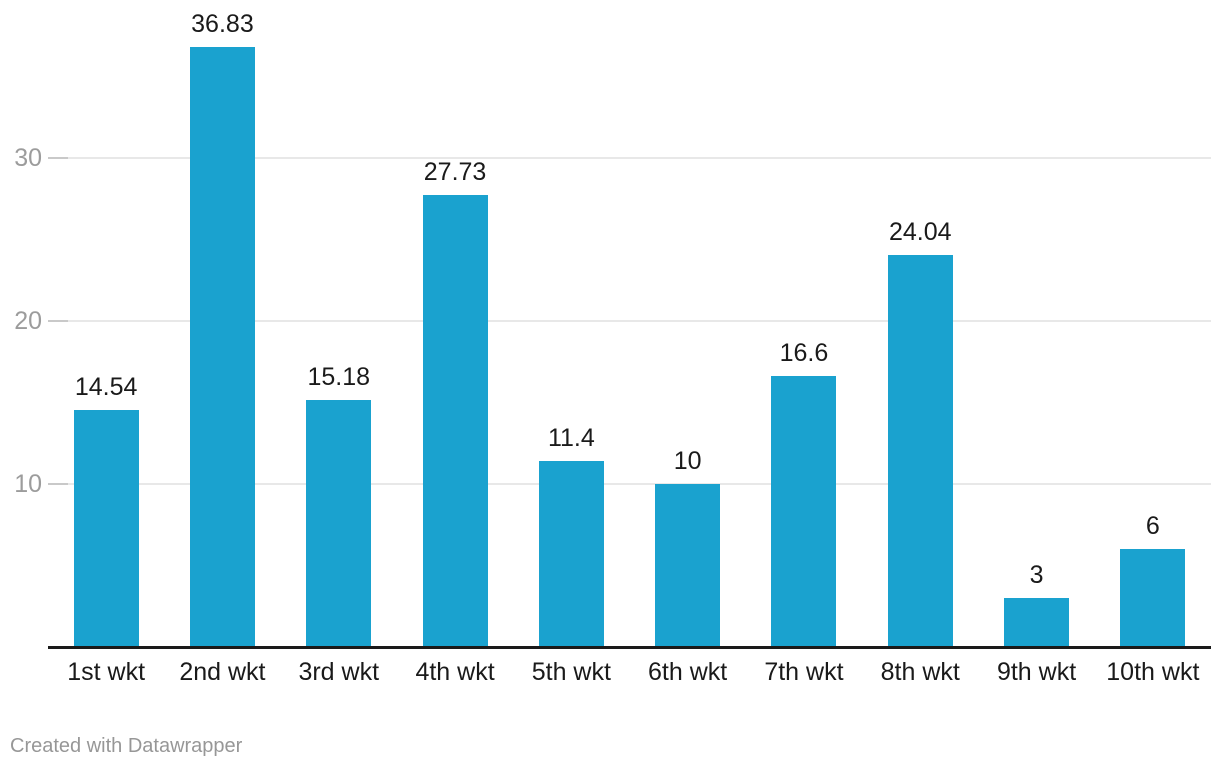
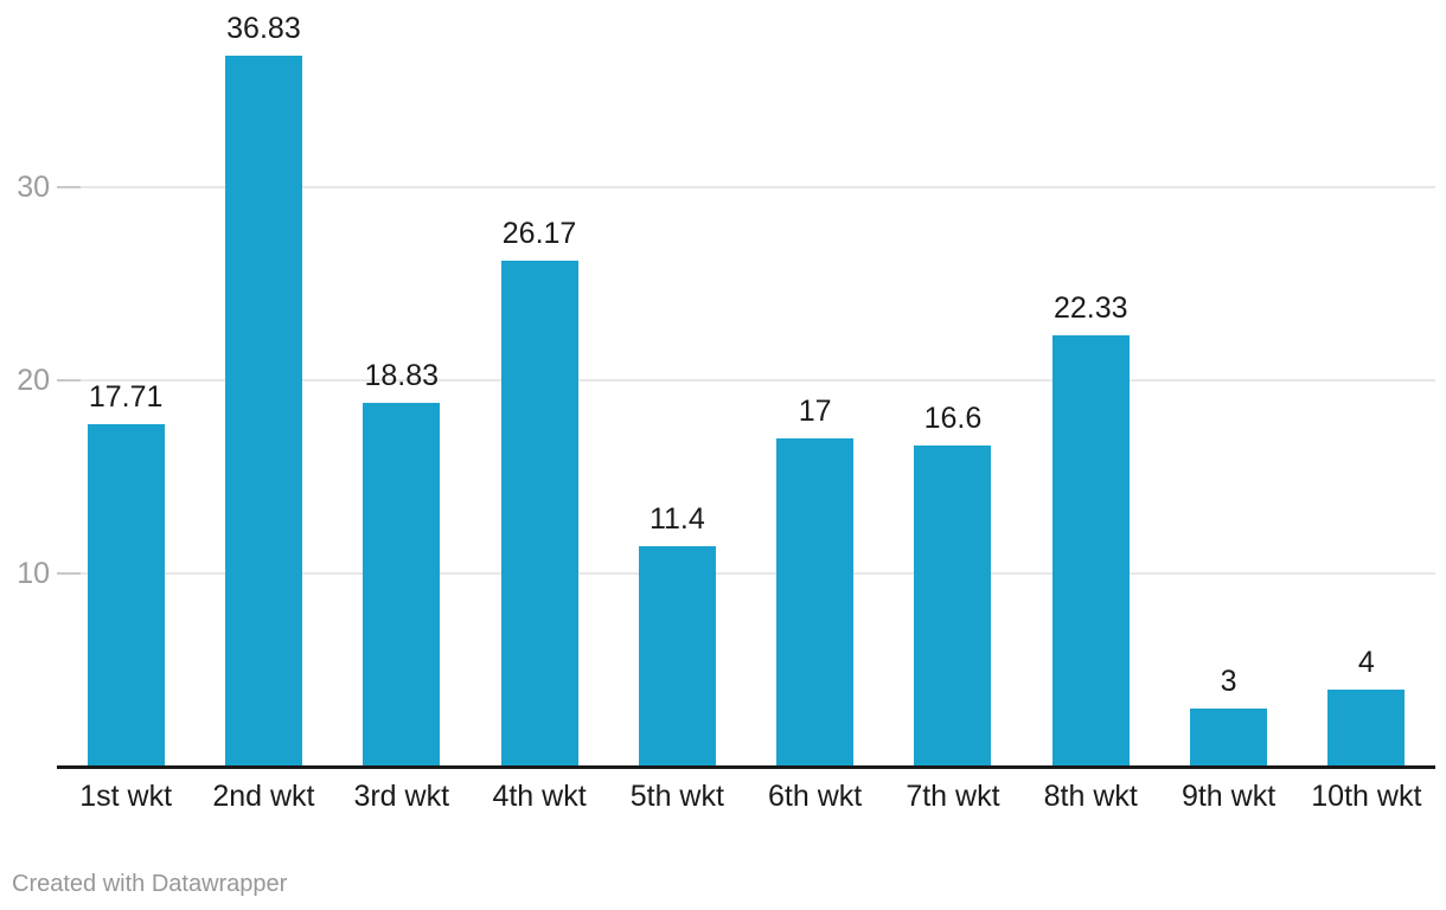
1st wkt: 14.54 -> 17.71
3rd wkt: 15.18 -> 18.83
4th wkt: 27.73 -> 26.17
6th wkt: 10 -> 17
8th wkt: 24.04 -> 22.33
10th wkt: 6 -> 4
